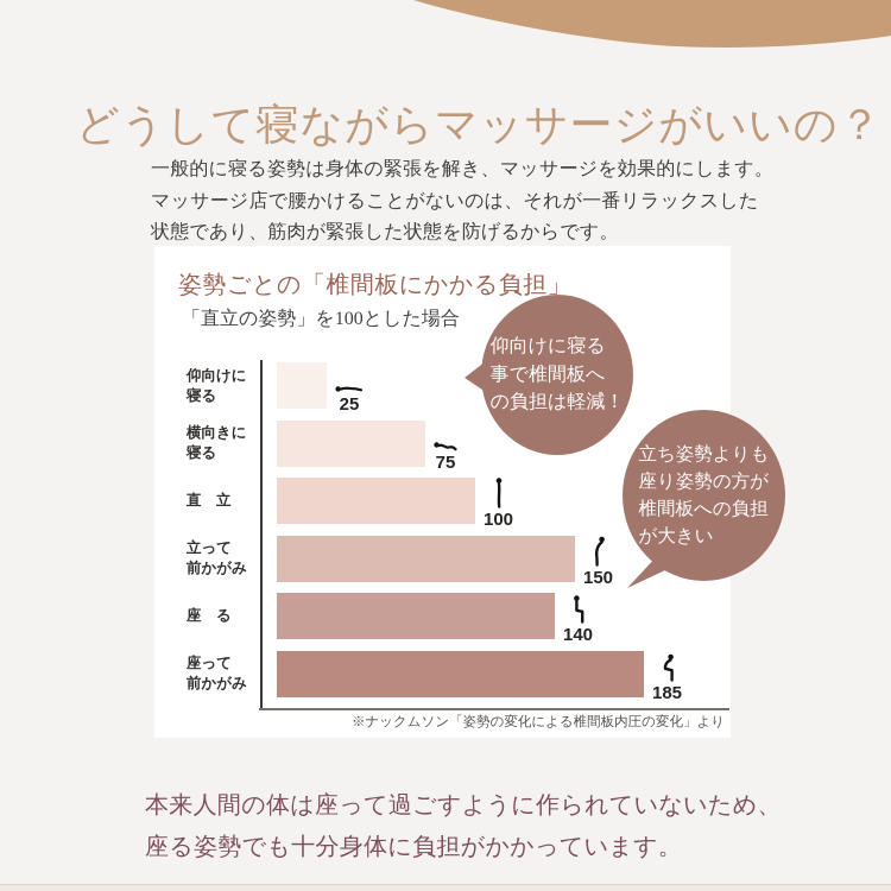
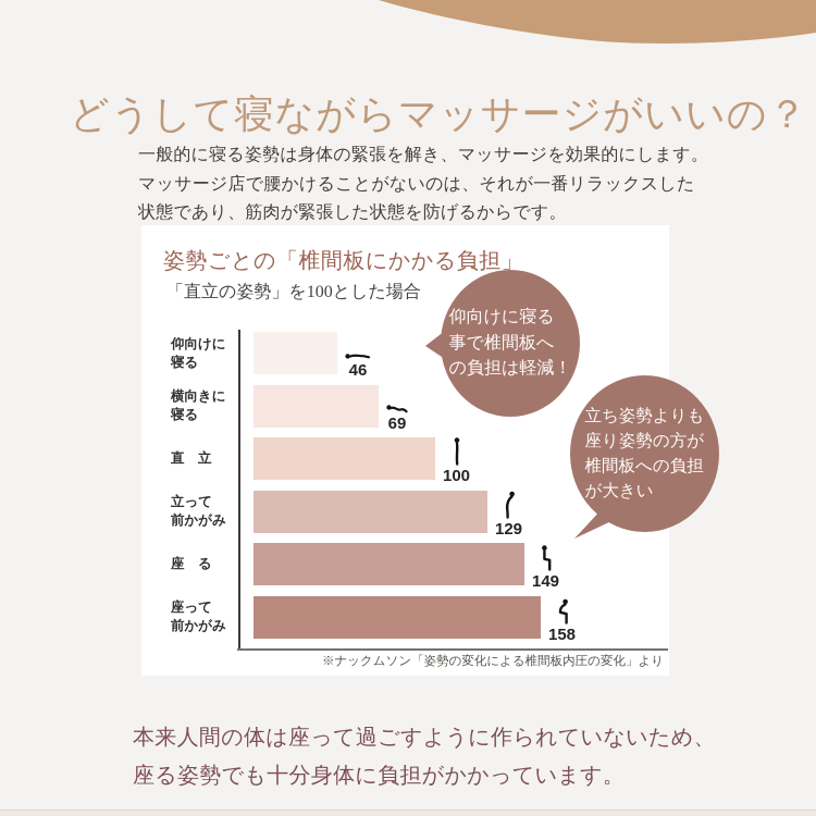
仰向けに寝る: 25 -> 46
横向きに寝る: 75 -> 69
立って前かがみ: 150 -> 129
座る: 140 -> 149
座って前かがみ: 185 -> 158
